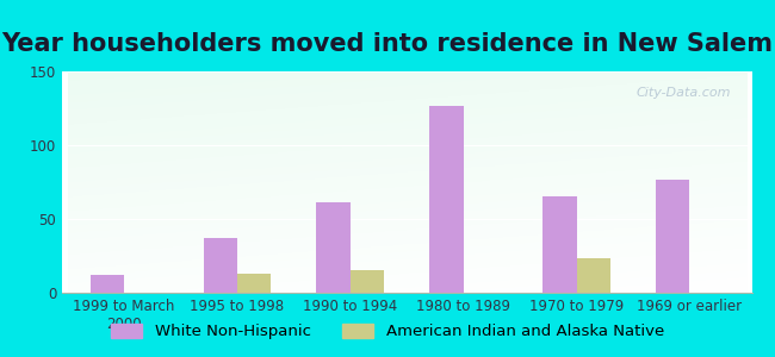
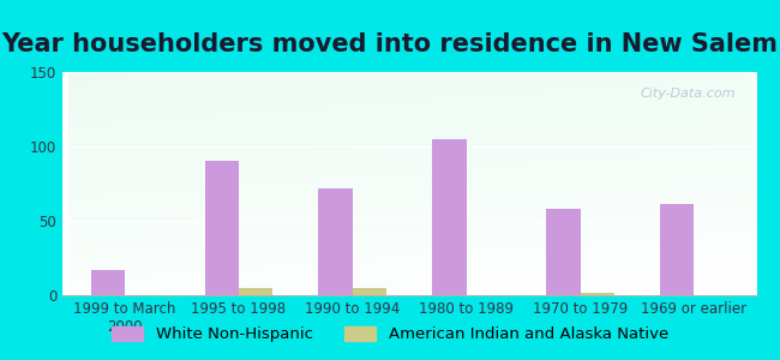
White Non-Hispanic/1999 to March 2000: 12 -> 17
White Non-Hispanic/1995 to 1998: 37 -> 90
American Indian and Alaska Native/1995 to 1998: 13 -> 5
White Non-Hispanic/1990 to 1994: 61 -> 72
American Indian and Alaska Native/1990 to 1994: 15 -> 5
White Non-Hispanic/1980 to 1989: 127 -> 105
White Non-Hispanic/1970 to 1979: 65 -> 58
American Indian and Alaska Native/1970 to 1979: 23 -> 2
White Non-Hispanic/1969 or earlier: 77 -> 61
